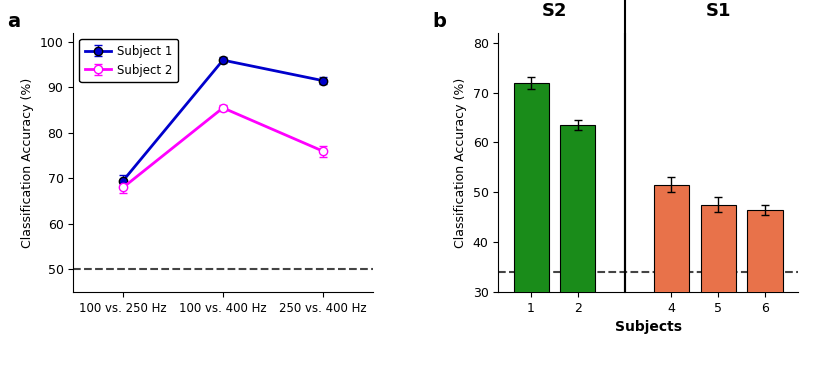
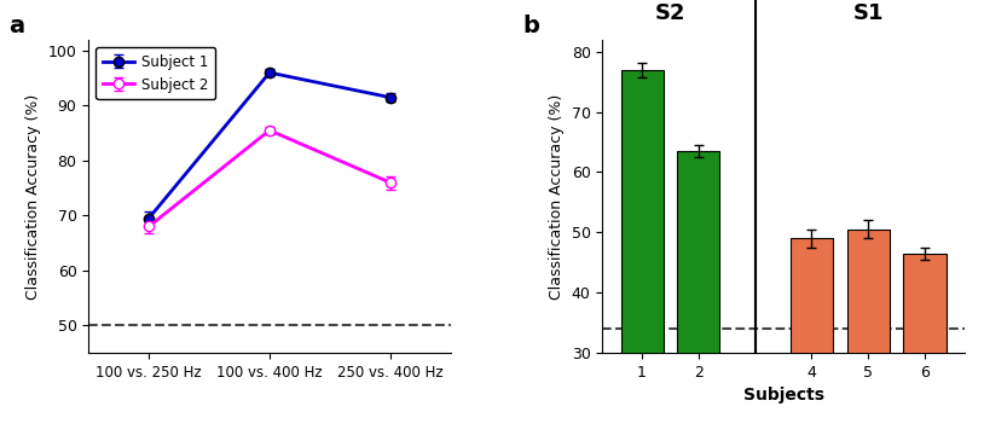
1: 72.0 -> 77.0
4: 51.5 -> 49.0
5: 47.5 -> 50.5
